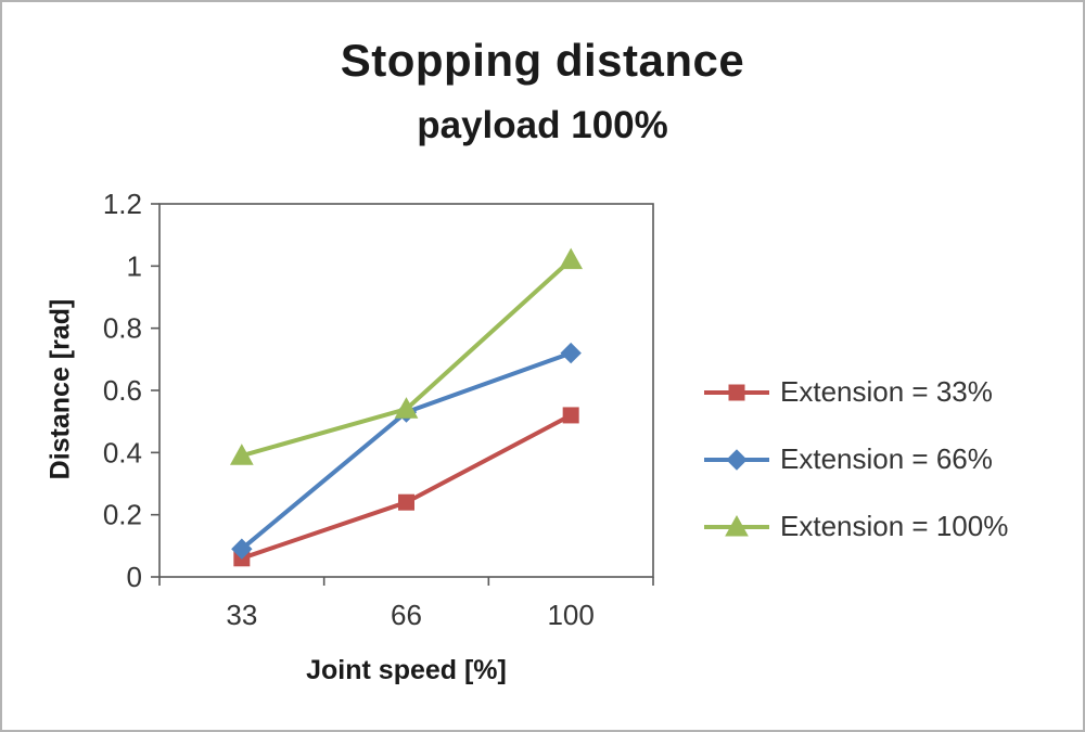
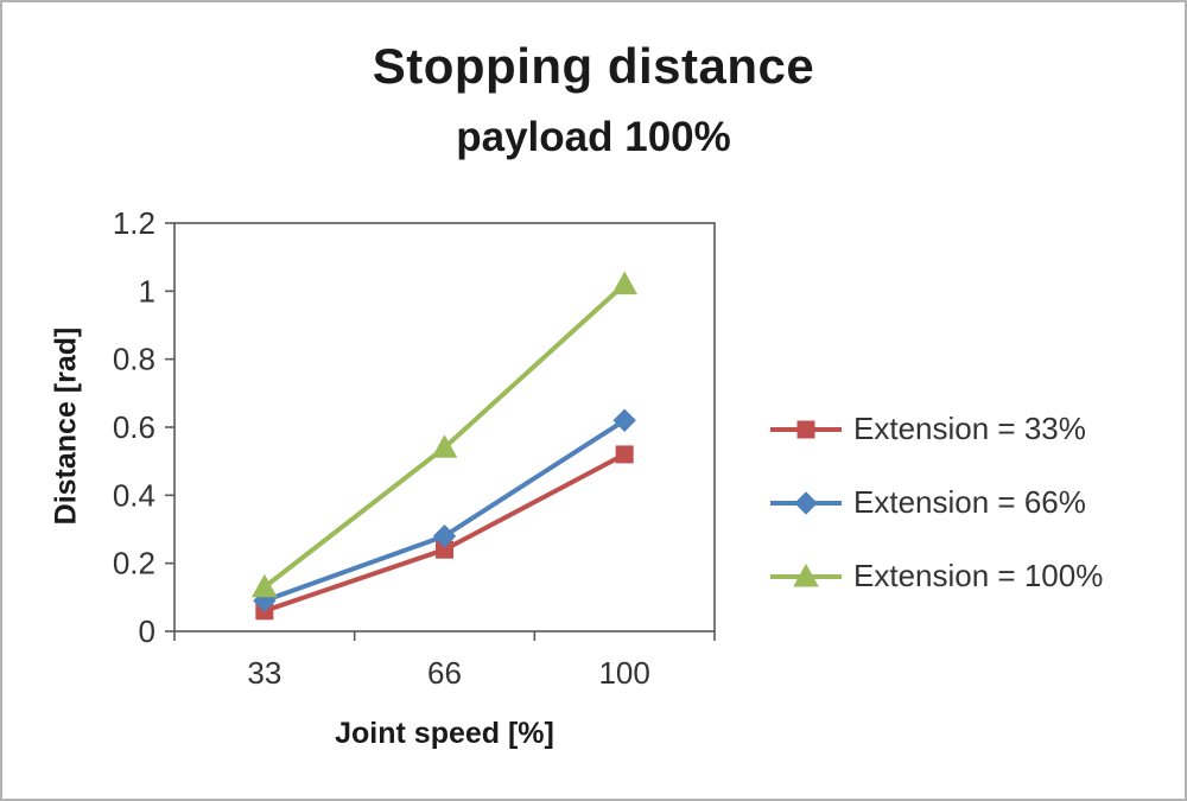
Extension = 100%/33: 0.39 -> 0.13
Extension = 66%/66: 0.53 -> 0.28
Extension = 66%/100: 0.72 -> 0.62
